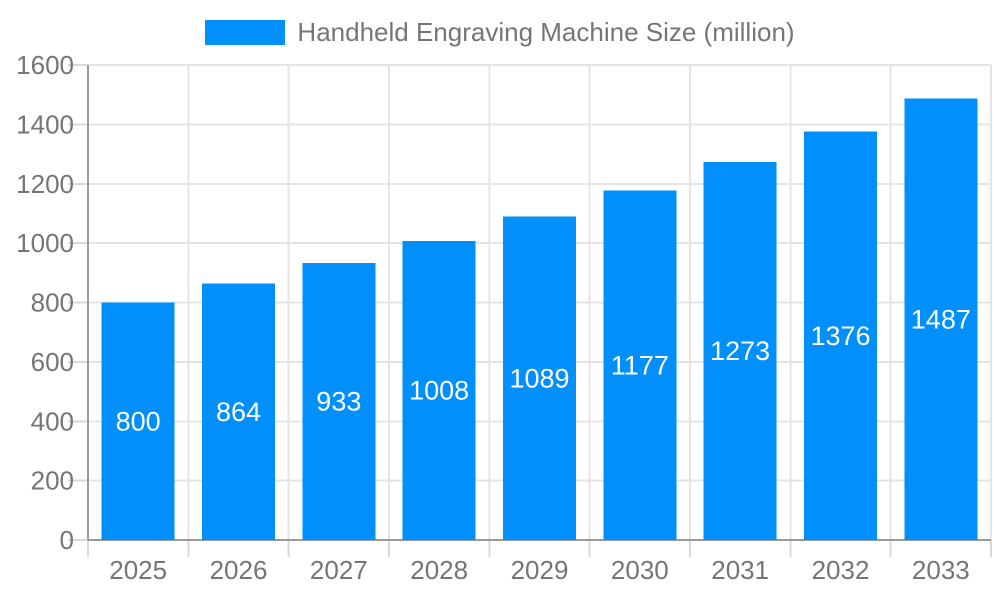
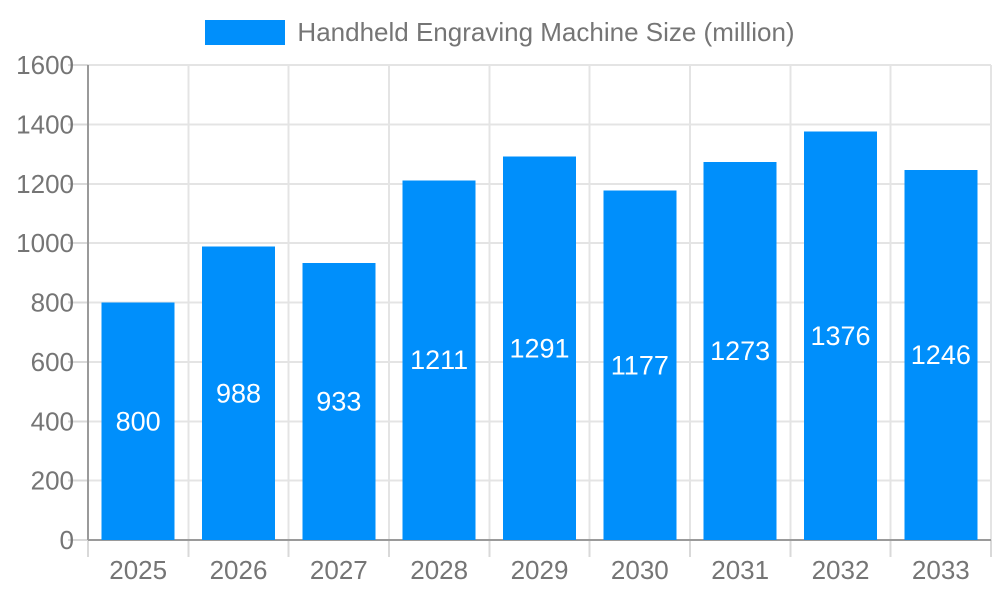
2026: 864 -> 988
2028: 1008 -> 1211
2029: 1089 -> 1291
2033: 1487 -> 1246
